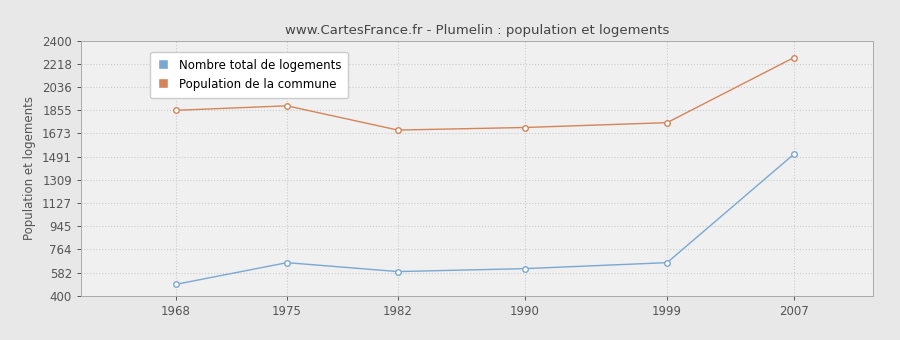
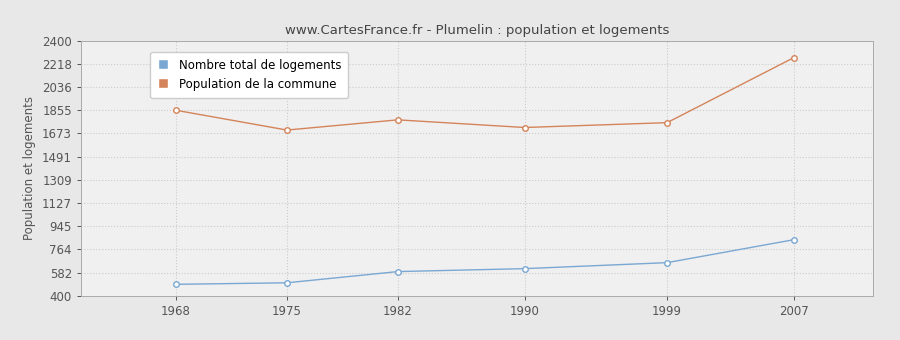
Nombre total de logements/1975: 660 -> 500
Population de la commune/1975: 1890 -> 1700
Population de la commune/1982: 1700 -> 1780
Nombre total de logements/2007: 1510 -> 840
